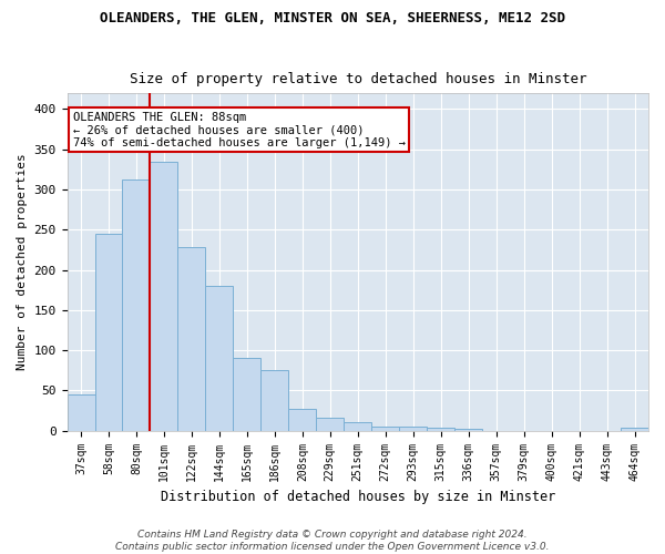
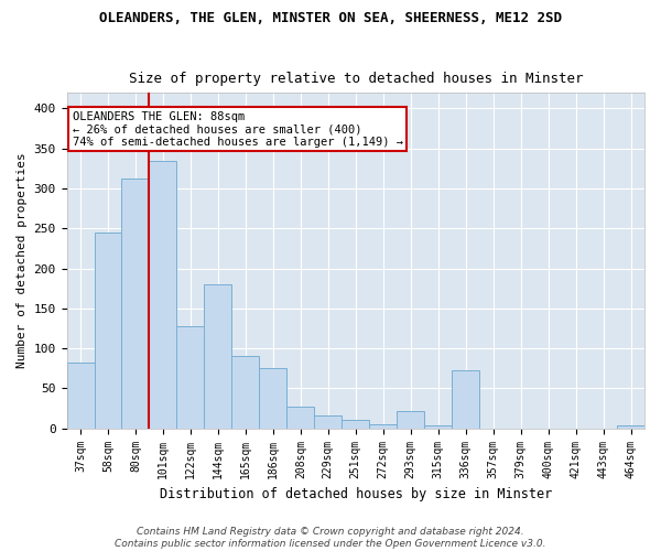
37sqm: 45 -> 82
122sqm: 228 -> 128
293sqm: 5 -> 22
336sqm: 3 -> 72
